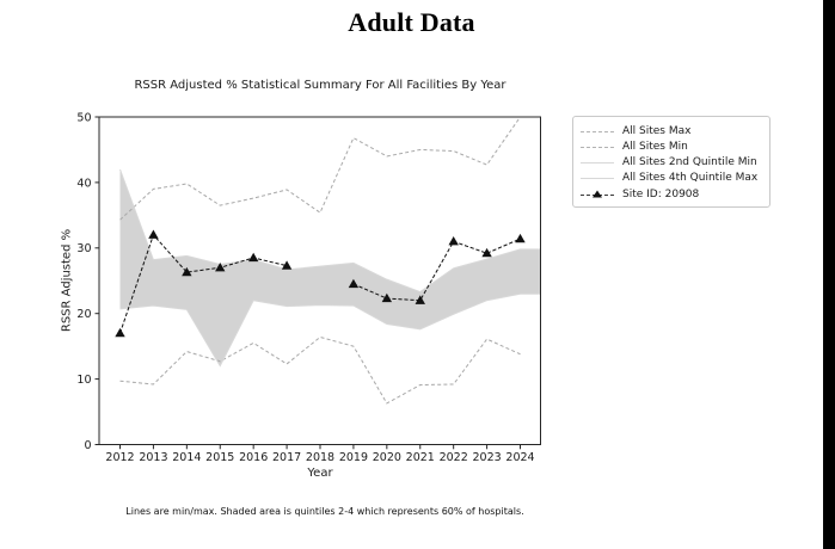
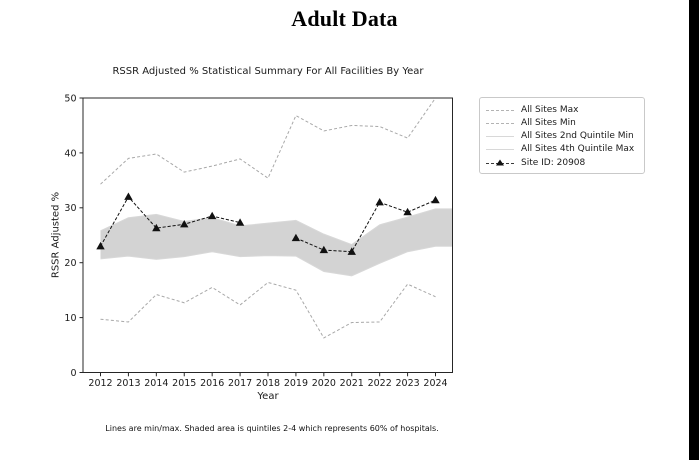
All Sites 4th Quintile Max/2012: 42 -> 26
Site ID: 20908/2012: 17 -> 23
All Sites 2nd Quintile Min/2015: 12 -> 21
